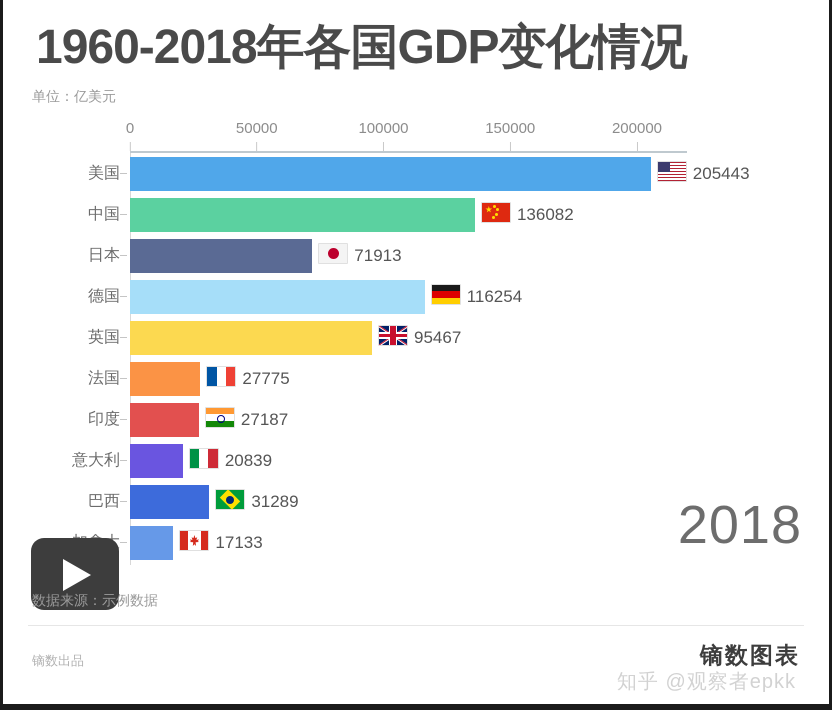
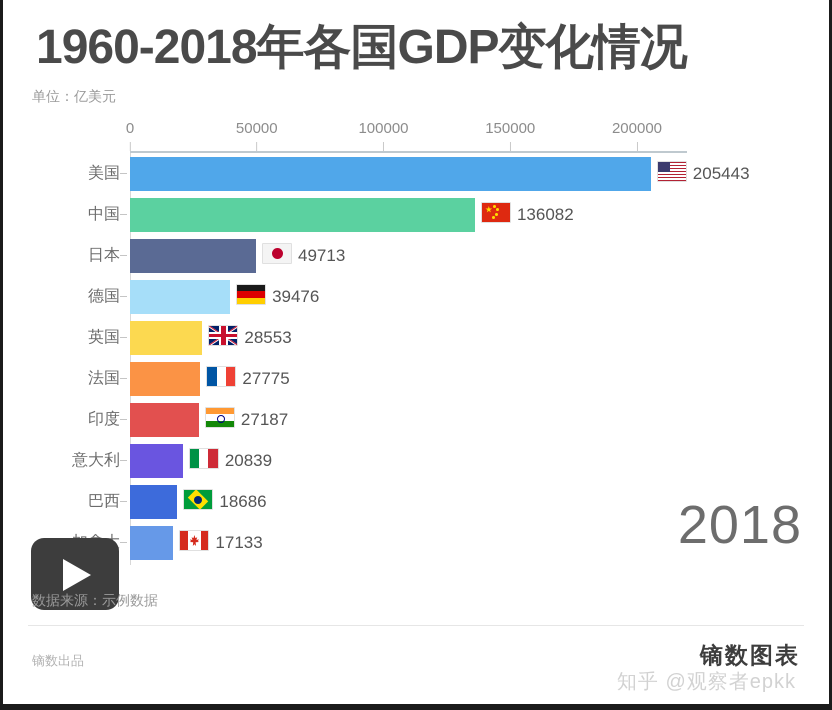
日本: 71913 -> 49713
德国: 116254 -> 39476
英国: 95467 -> 28553
巴西: 31289 -> 18686
